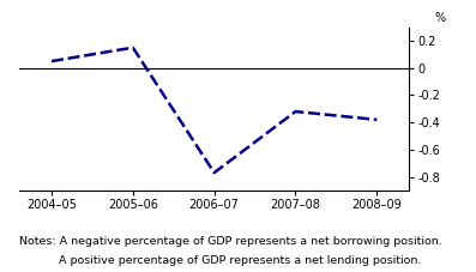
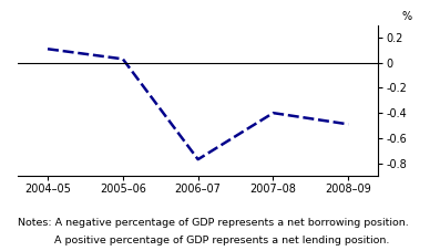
2004–05: 0.05 -> 0.11
2005–06: 0.15 -> 0.03
2007–08: -0.32 -> -0.40
2008–09: -0.38 -> -0.49
